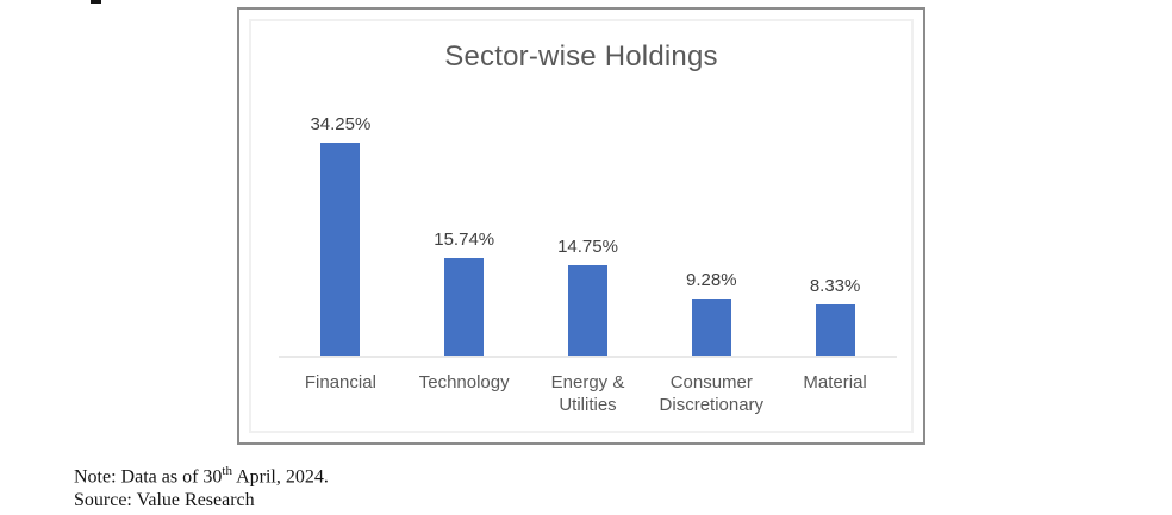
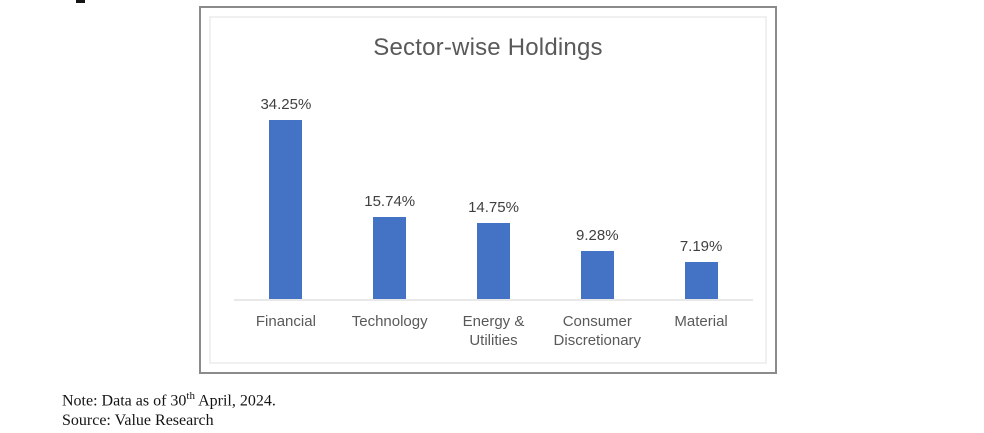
Material: 8.33% -> 7.19%
